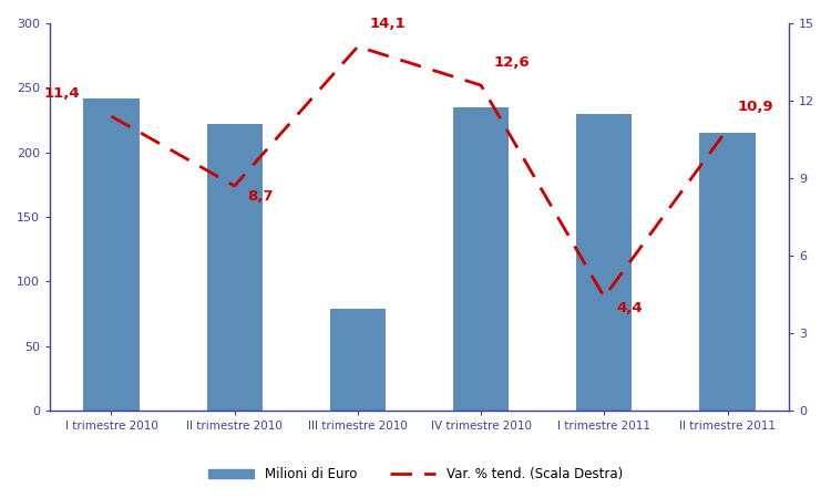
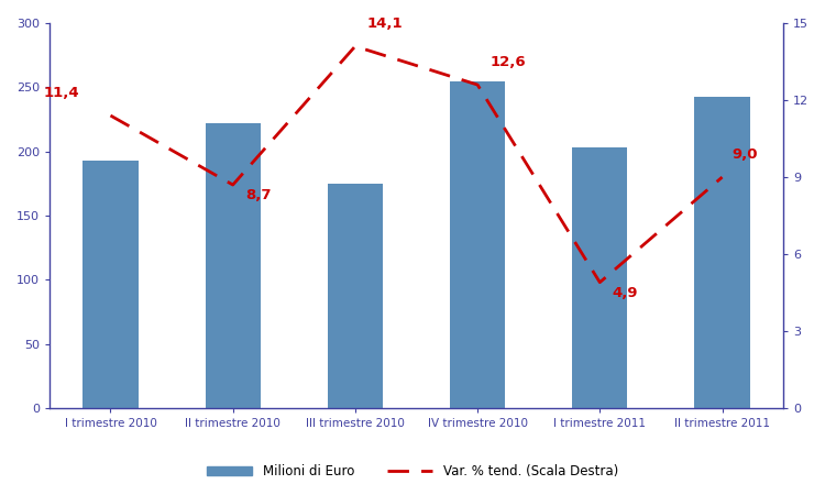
Milioni di Euro/I trimestre 2010: 242 -> 193
Milioni di Euro/III trimestre 2010: 79 -> 175
Milioni di Euro/IV trimestre 2010: 235 -> 255
Milioni di Euro/I trimestre 2011: 230 -> 203
Var. % tend. (Scala Destra)/I trimestre 2011: 4,4 -> 4,9
Milioni di Euro/II trimestre 2011: 215 -> 243
Var. % tend. (Scala Destra)/II trimestre 2011: 10,9 -> 9,0
